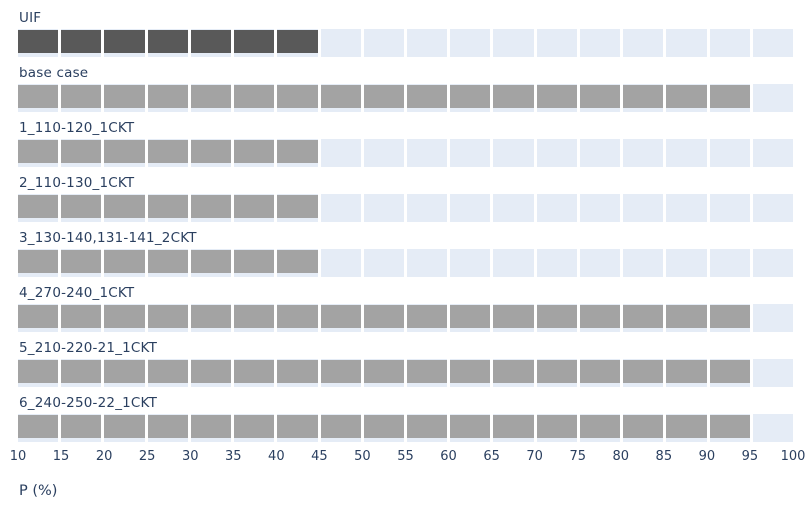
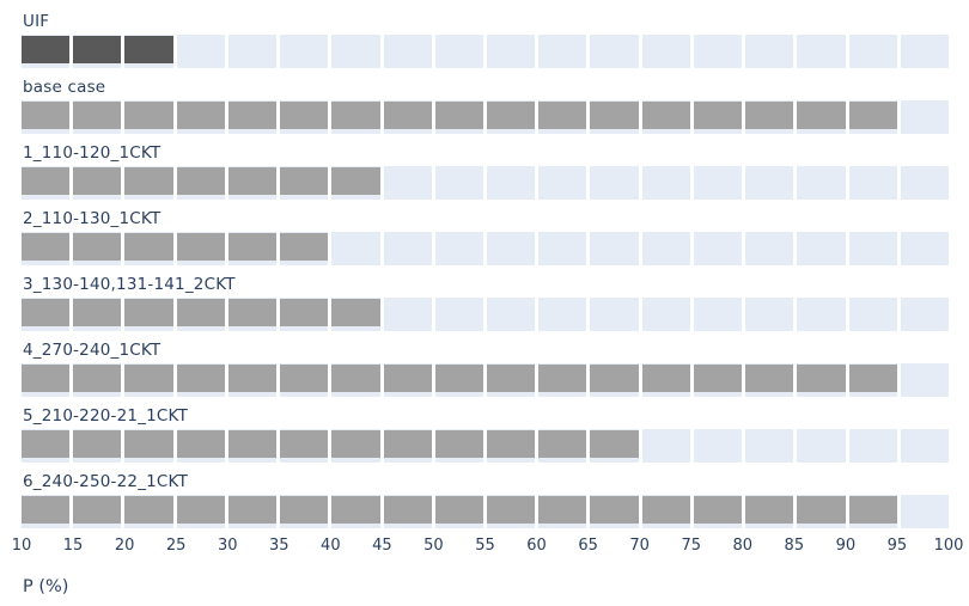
UIF: 45 -> 22
2_110-130_1CKT: 45 -> 40
5_210-220-21_1CKT: 95 -> 68
